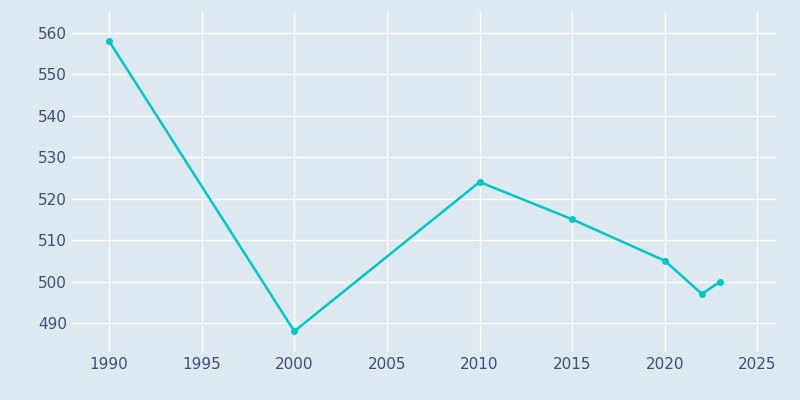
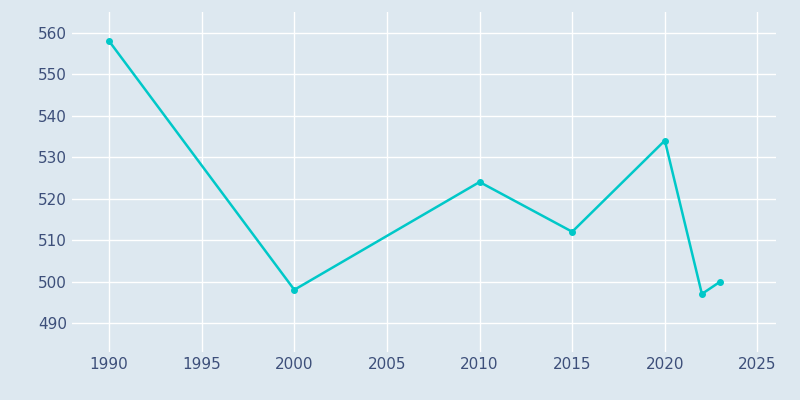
2000: 488 -> 498
2015: 515 -> 512
2020: 505 -> 534
